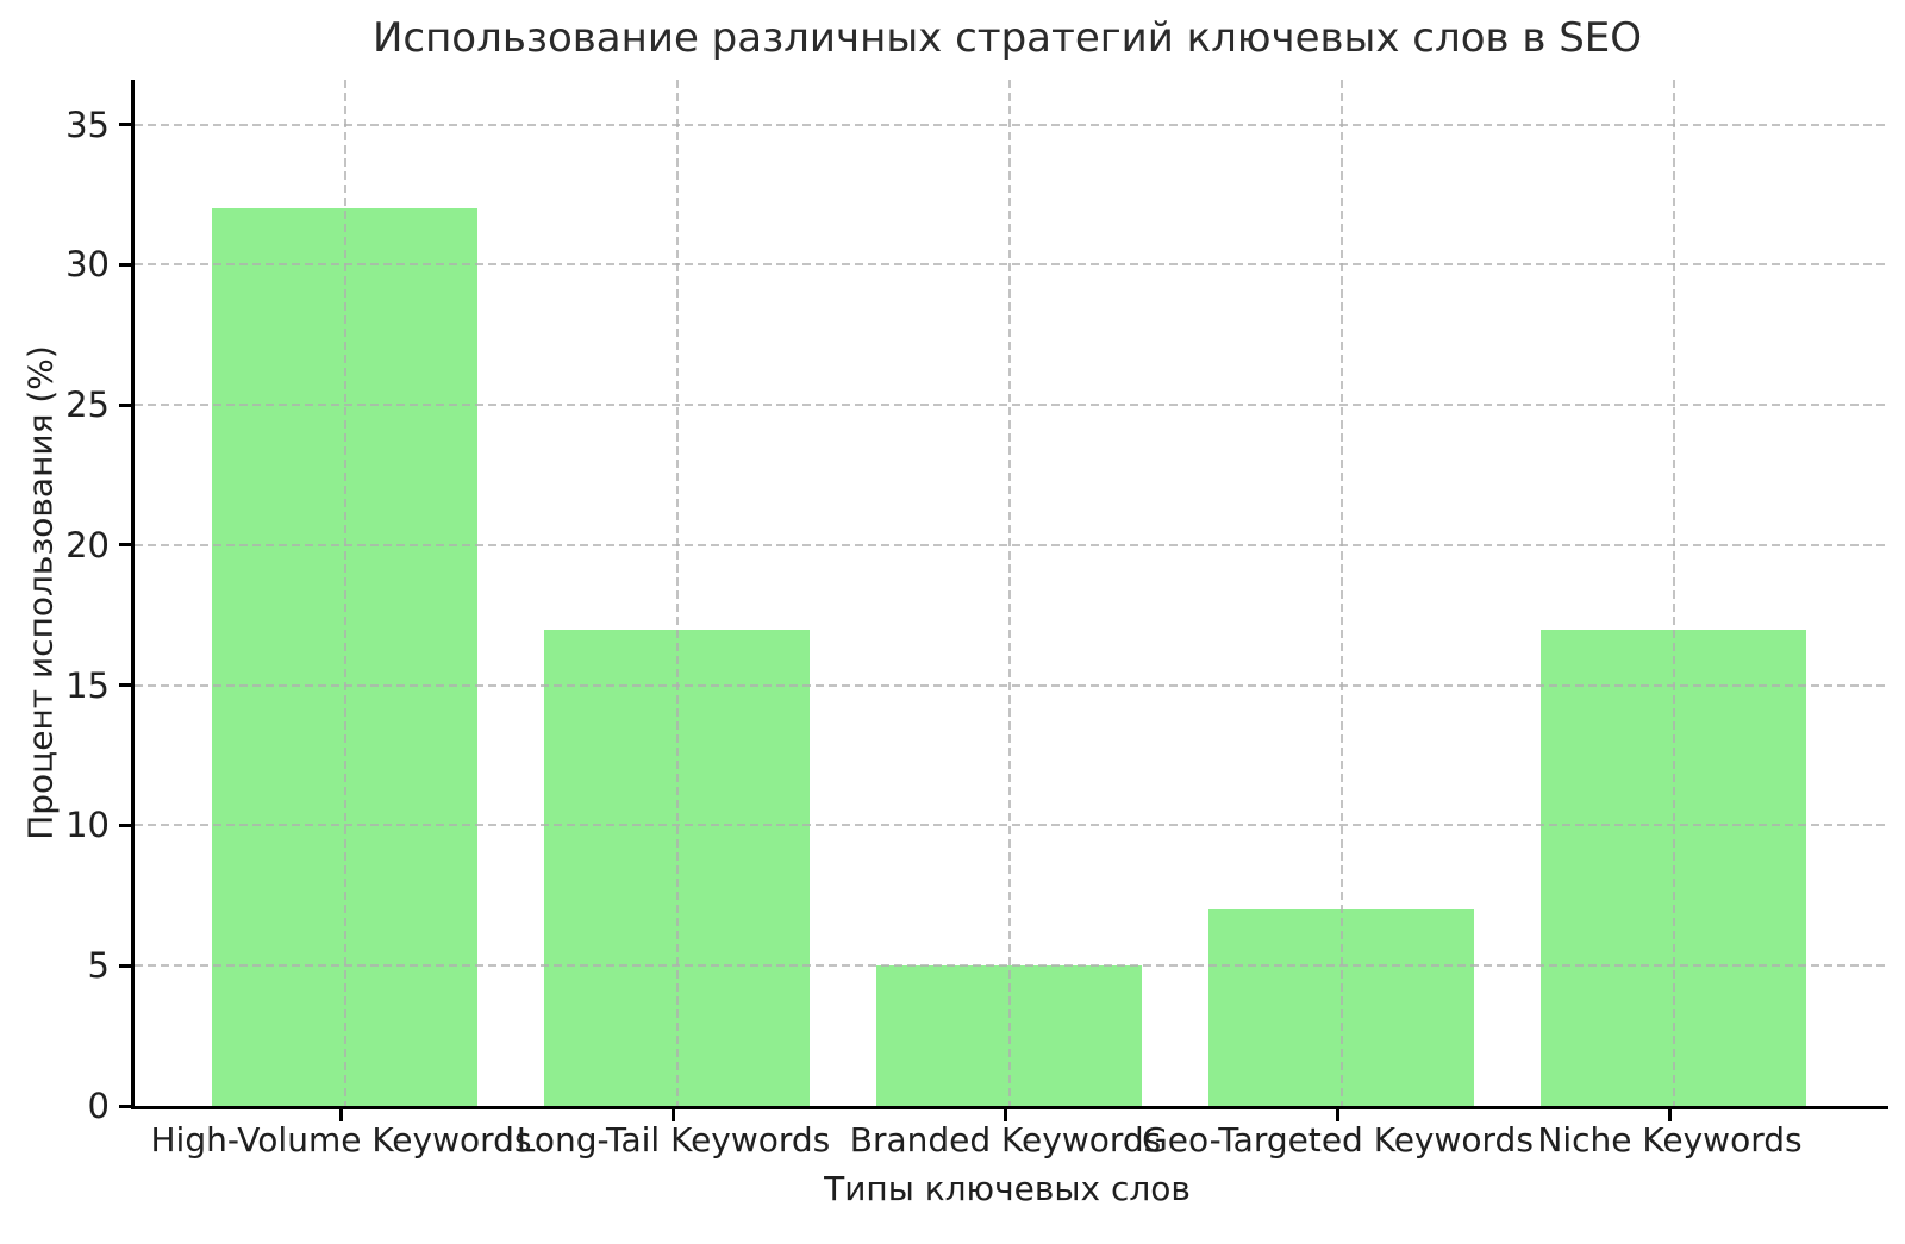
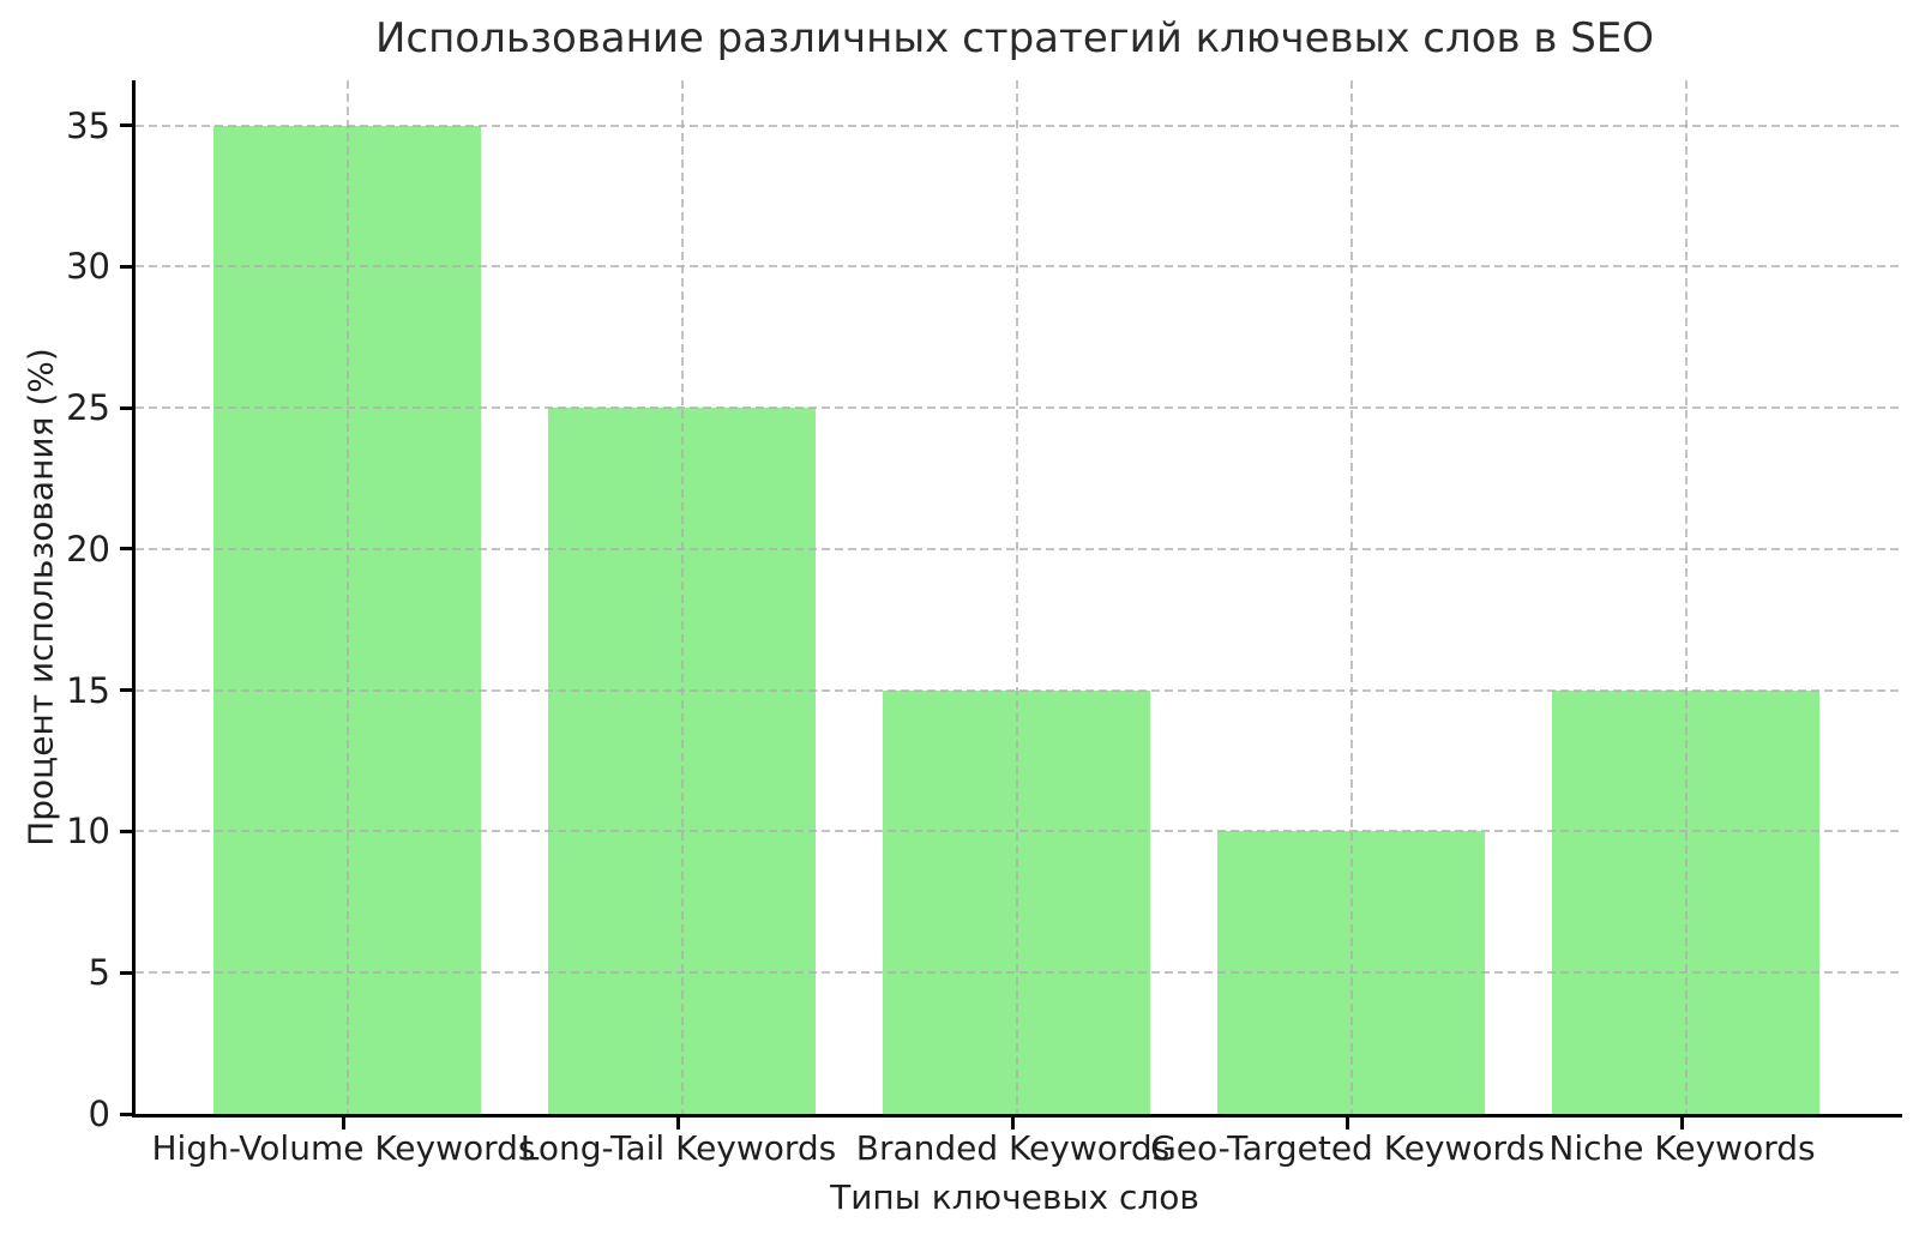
High-Volume Keywords: 32 -> 35
Long-Tail Keywords: 17 -> 25
Branded Keywords: 5 -> 15
Geo-Targeted Keywords: 7 -> 10
Niche Keywords: 17 -> 15
